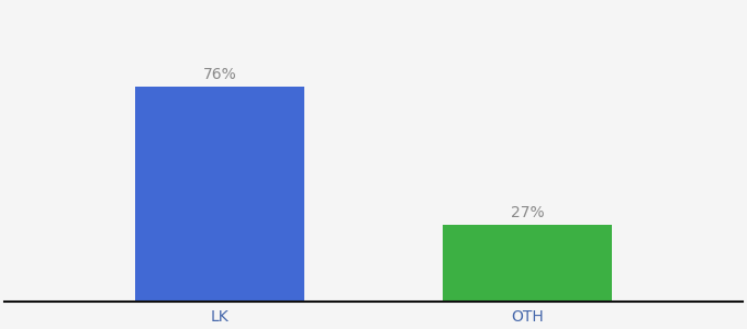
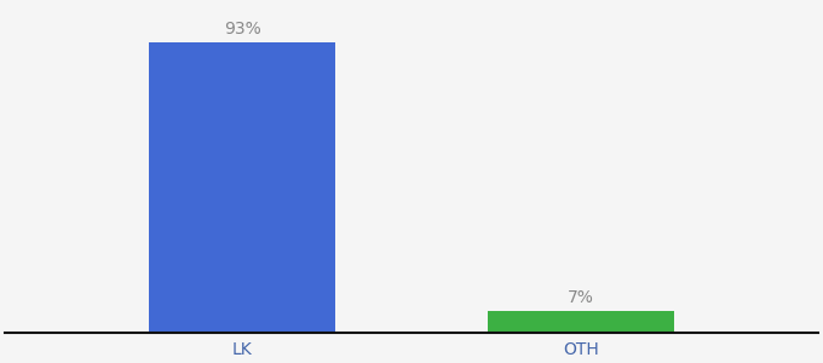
LK: 76% -> 93%
OTH: 27% -> 7%
